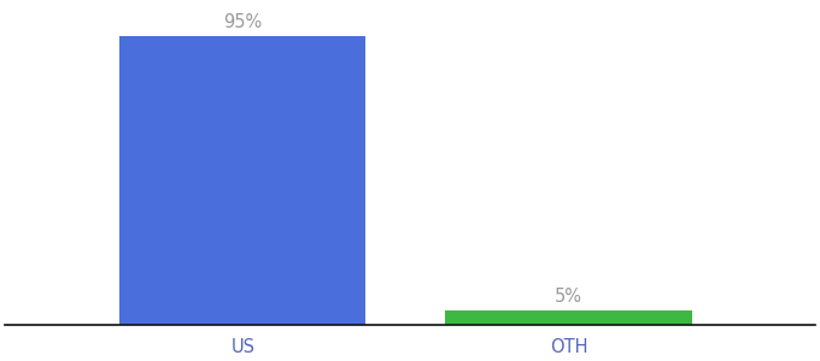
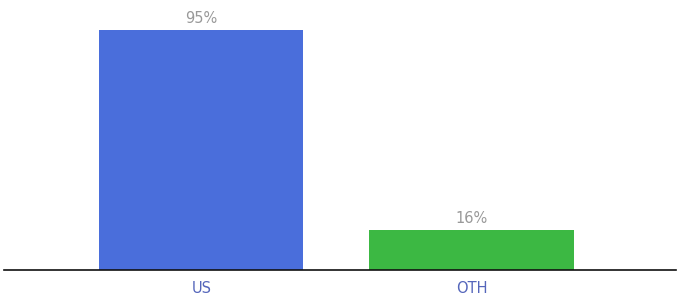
OTH: 5% -> 16%
